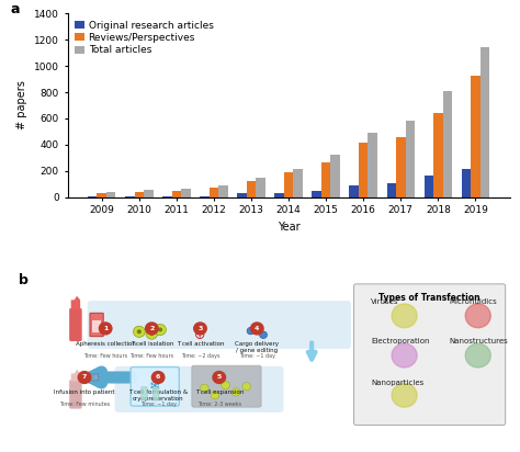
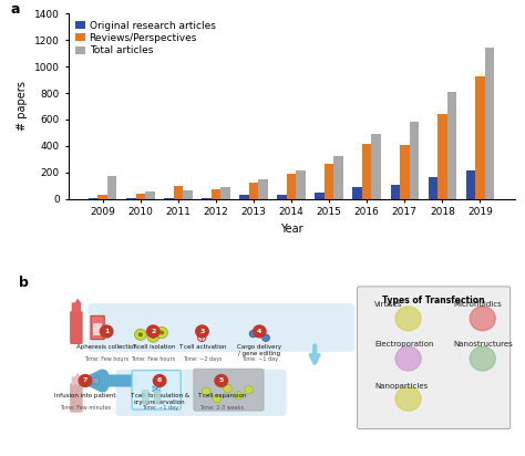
Total articles/2009: 40 -> 170
Reviews/Perspectives/2011: 50 -> 100
Reviews/Perspectives/2017: 460 -> 410
